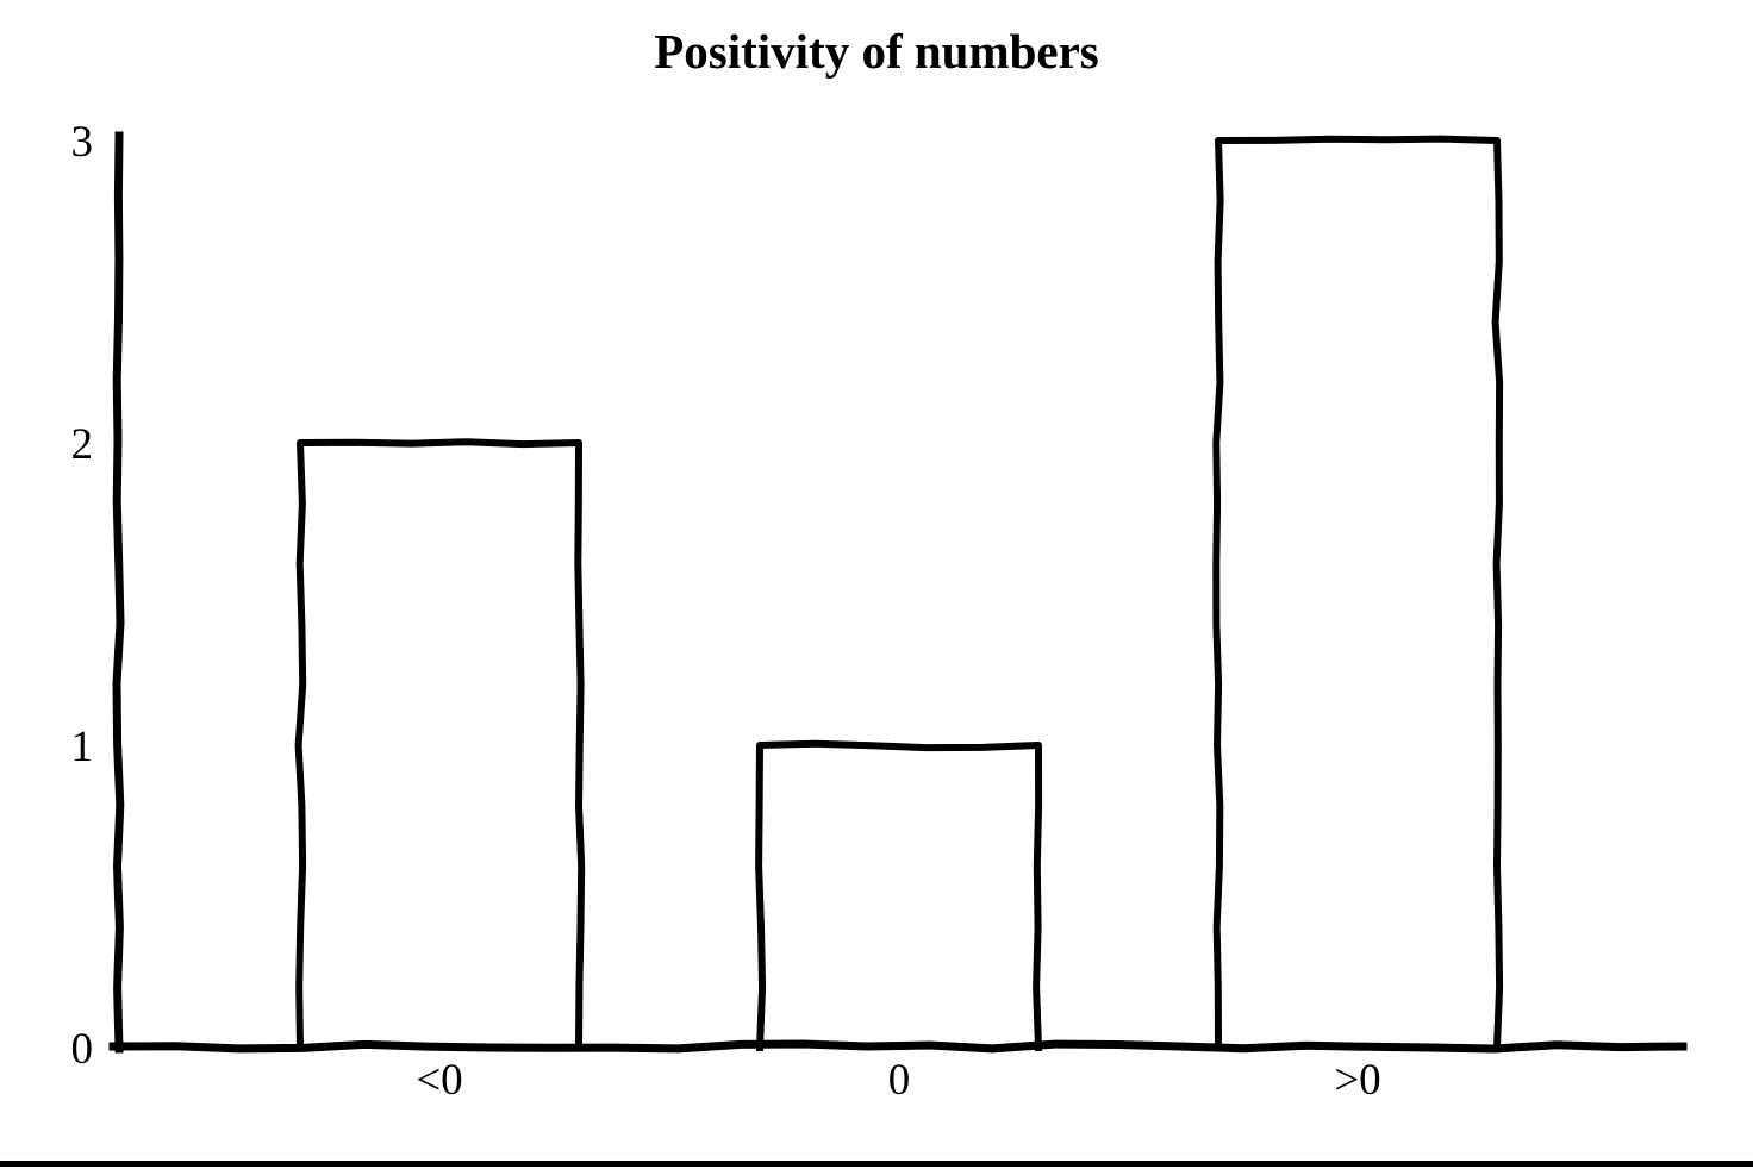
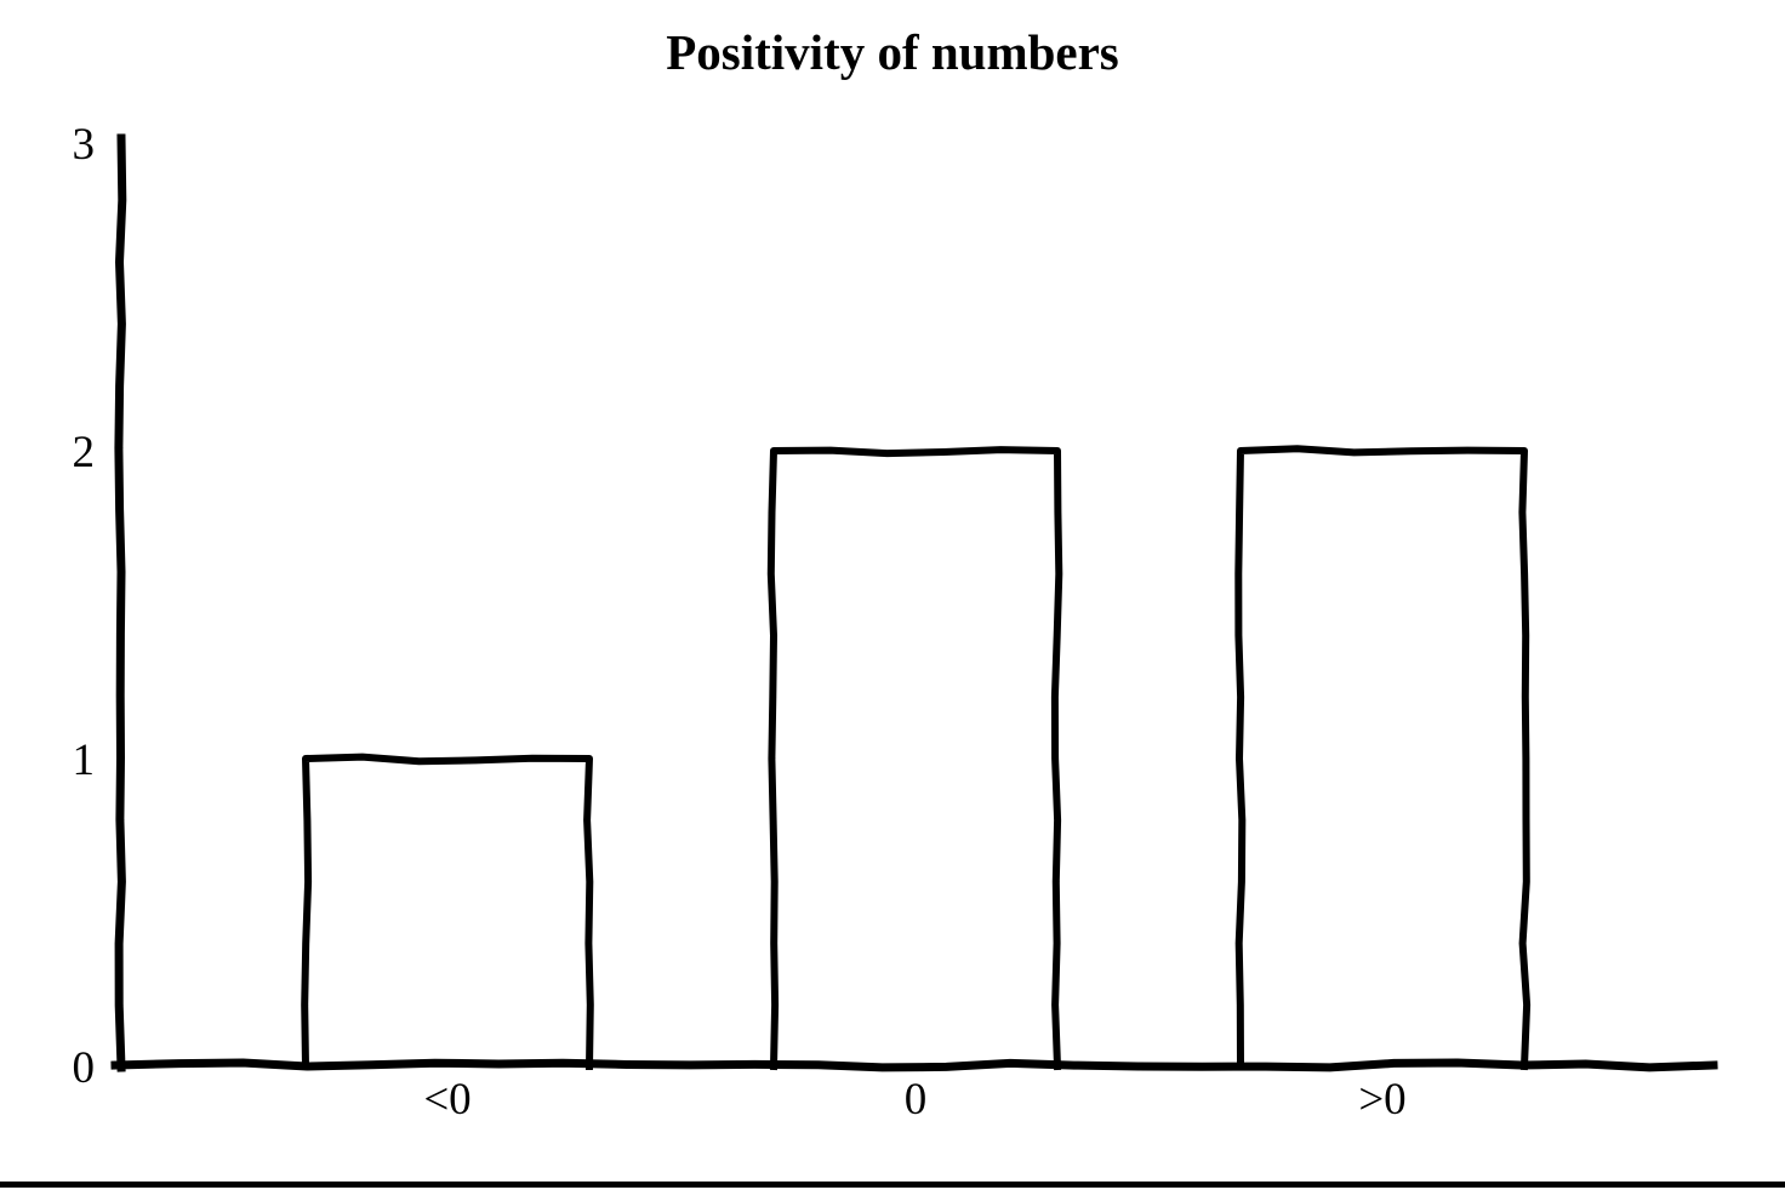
<0: 2 -> 1
0: 1 -> 2
>0: 3 -> 2
